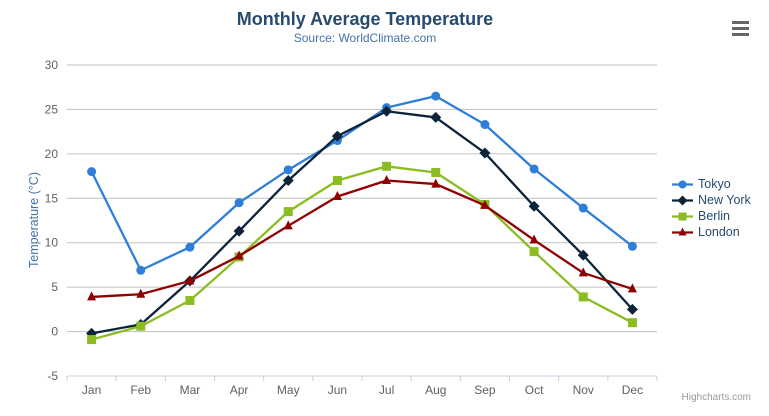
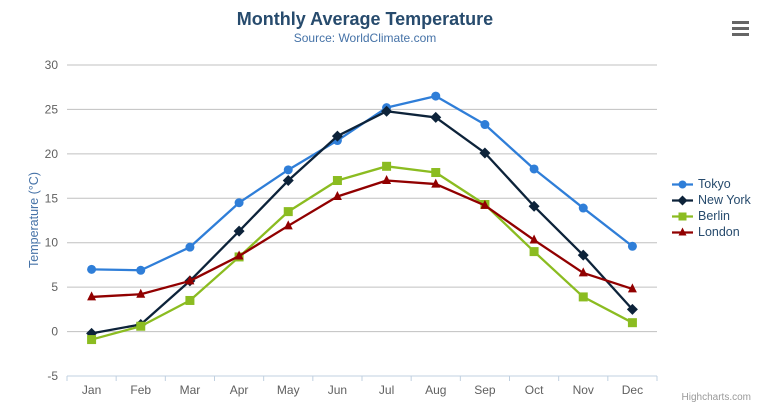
Tokyo/Jan: 18 -> 7
